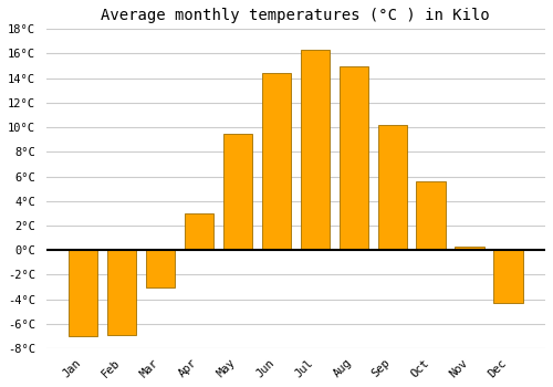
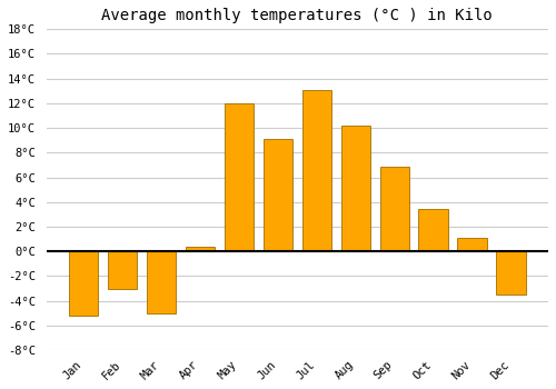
Jan: -7.0°C -> -5.2°C
Feb: -6.9°C -> -3.0°C
Mar: -3.0°C -> -5.0°C
Apr: 3.0°C -> 0.4°C
May: 9.5°C -> 12.0°C
Jun: 14.4°C -> 9.1°C
Jul: 16.3°C -> 13.1°C
Aug: 15.0°C -> 10.2°C
Sep: 10.2°C -> 6.9°C
Oct: 5.6°C -> 3.4°C
Nov: 0.3°C -> 1.1°C
Dec: -4.3°C -> -3.5°C
